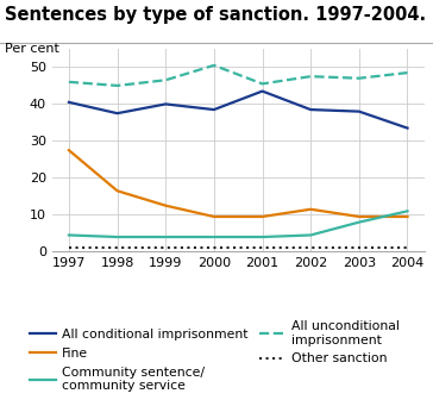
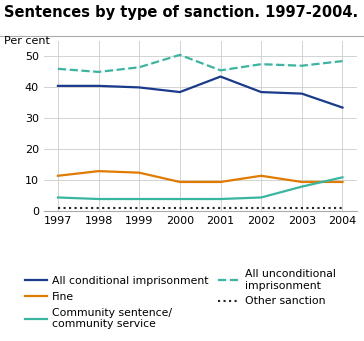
Fine/1997: 27.5 -> 11.5
All conditional imprisonment/1998: 37.5 -> 40.5
Fine/1998: 16.5 -> 13.0
